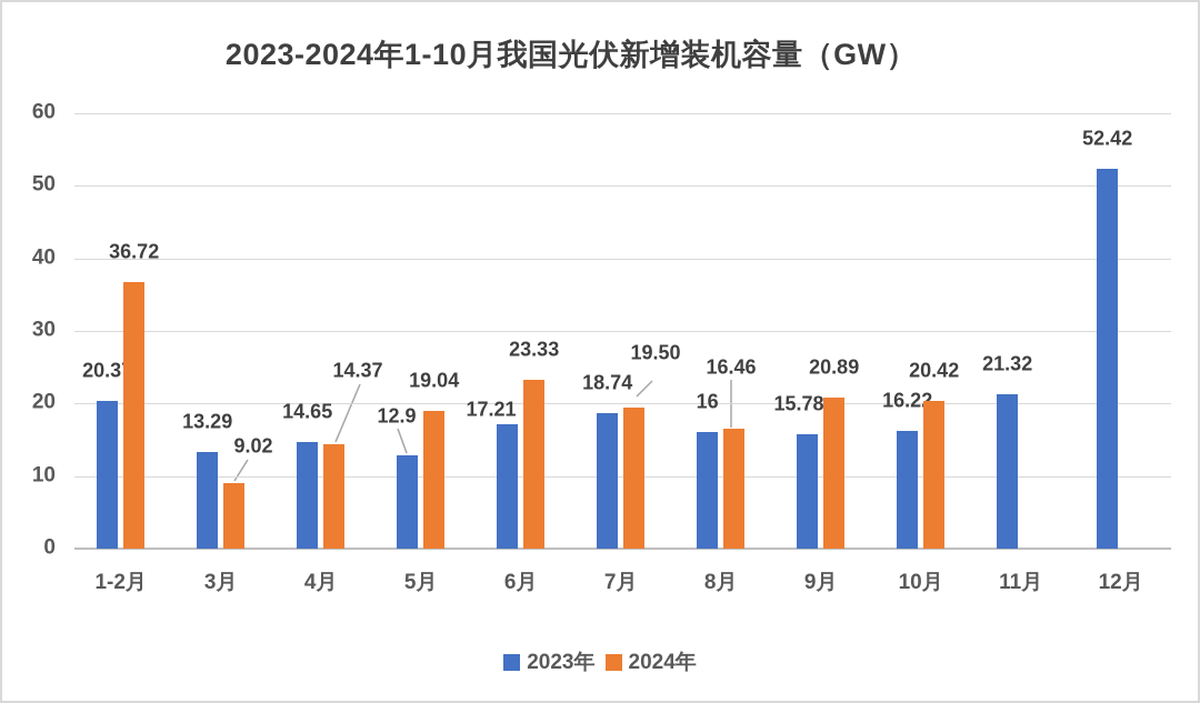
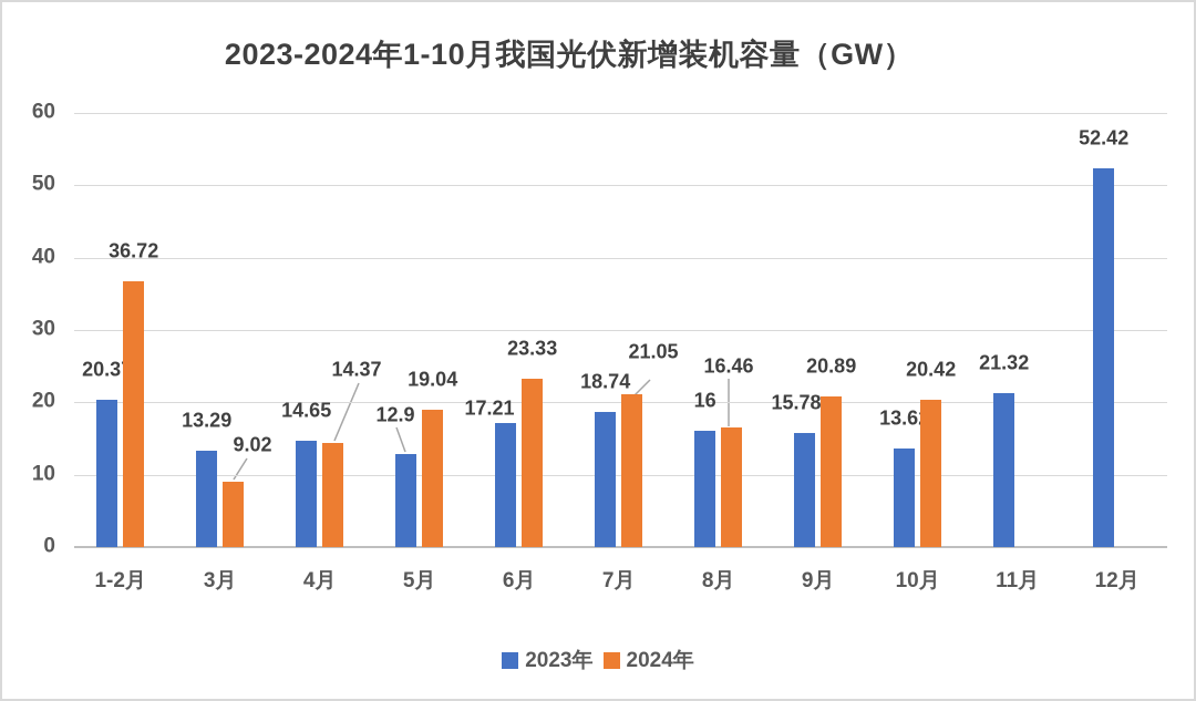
2024年/7月: 19.50 -> 21.05
2023年/10月: 16.22 -> 13.62
